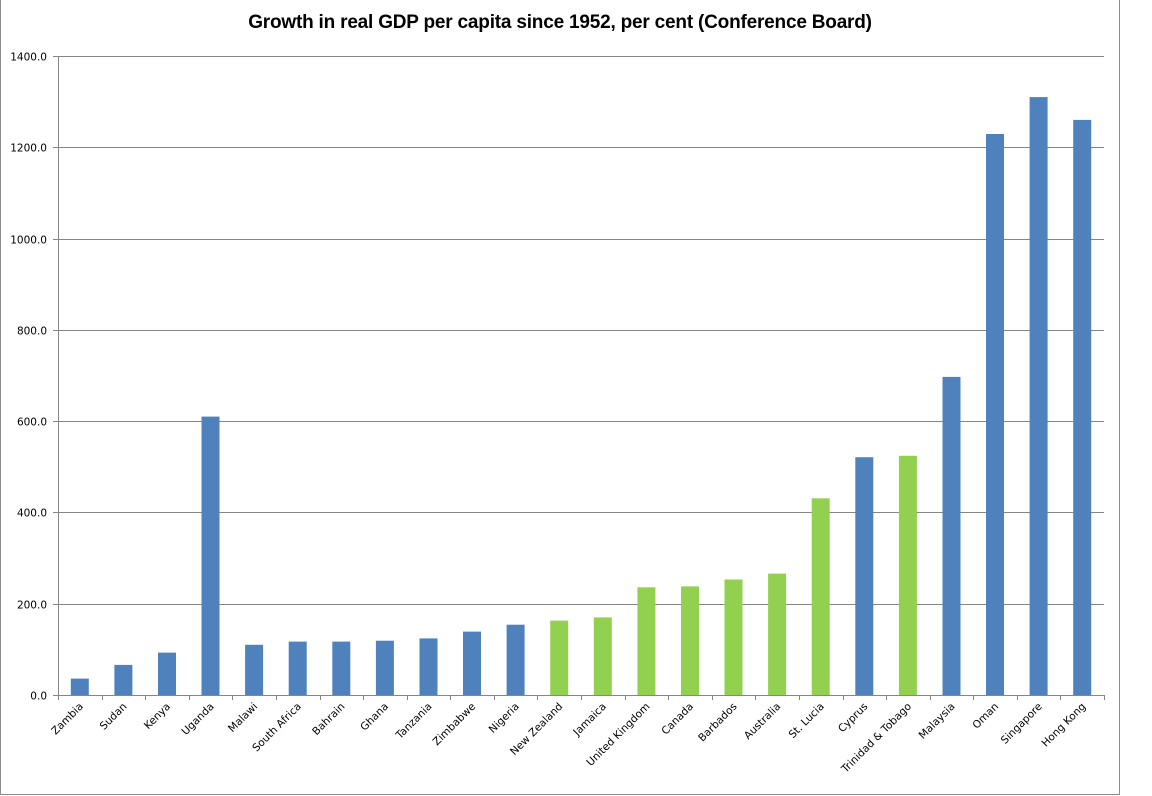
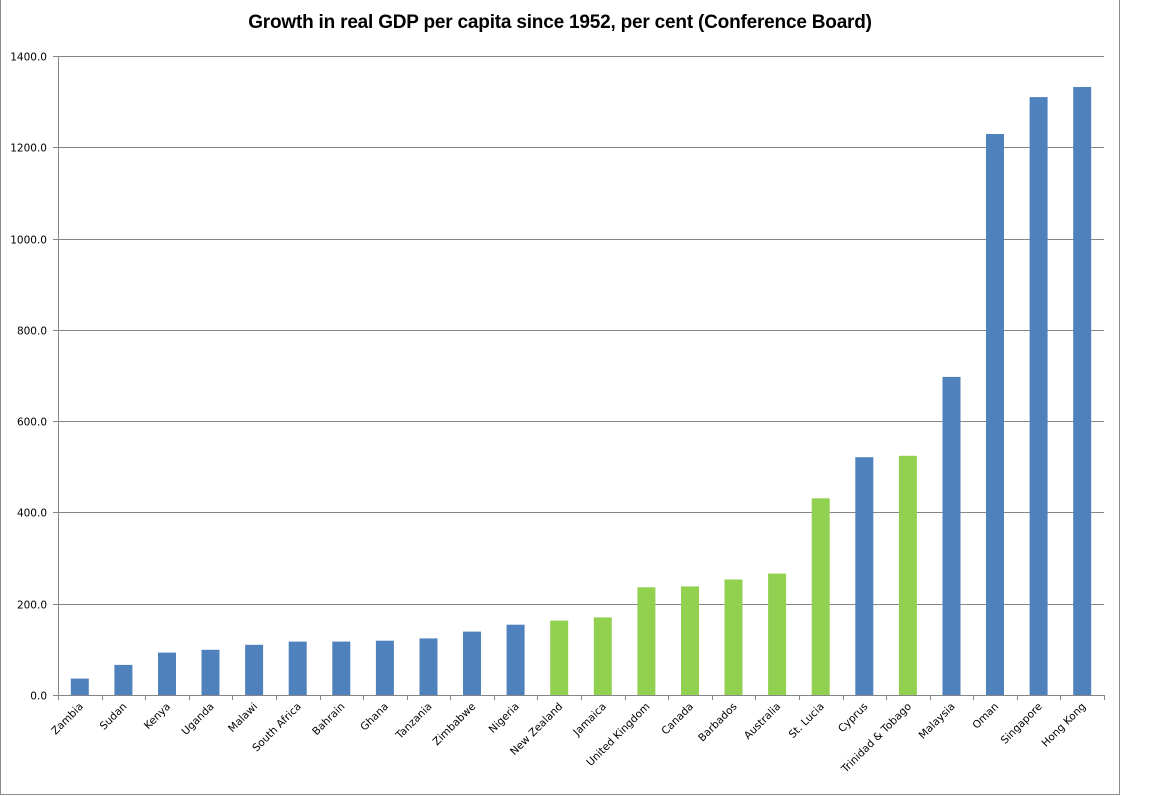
Uganda: 610 -> 100
Hong Kong: 1260 -> 1330
